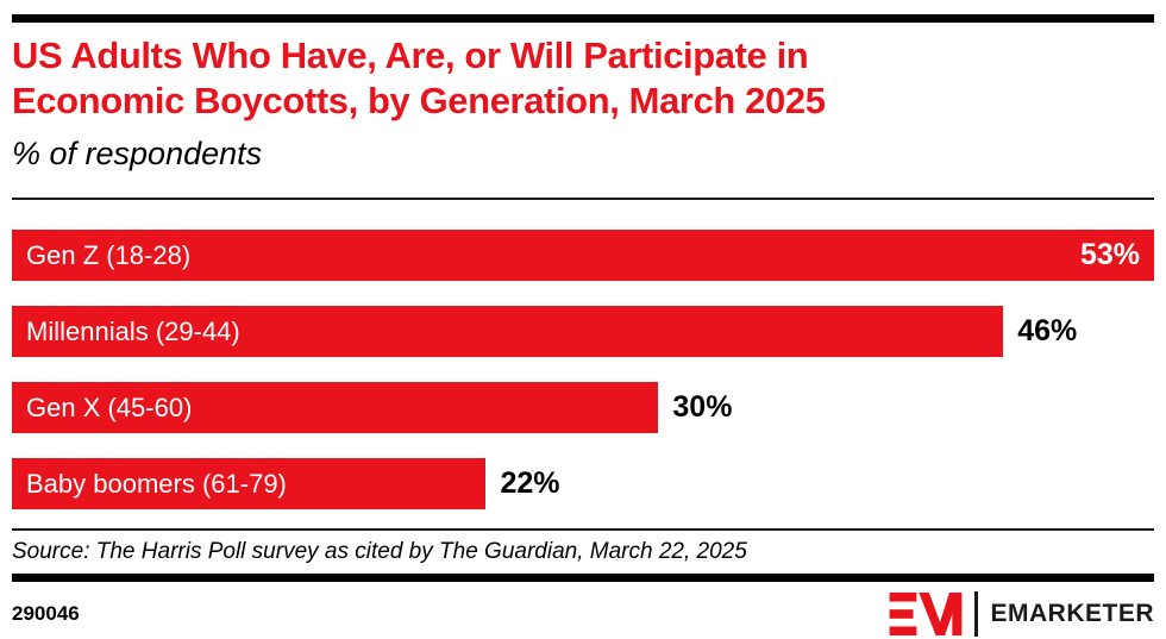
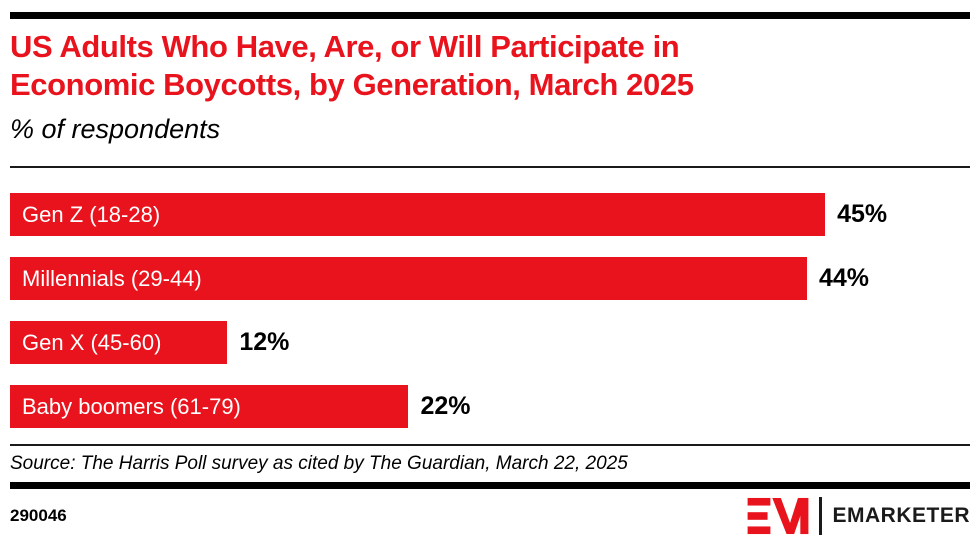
Gen Z (18-28): 53% -> 45%
Millennials (29-44): 46% -> 44%
Gen X (45-60): 30% -> 12%
